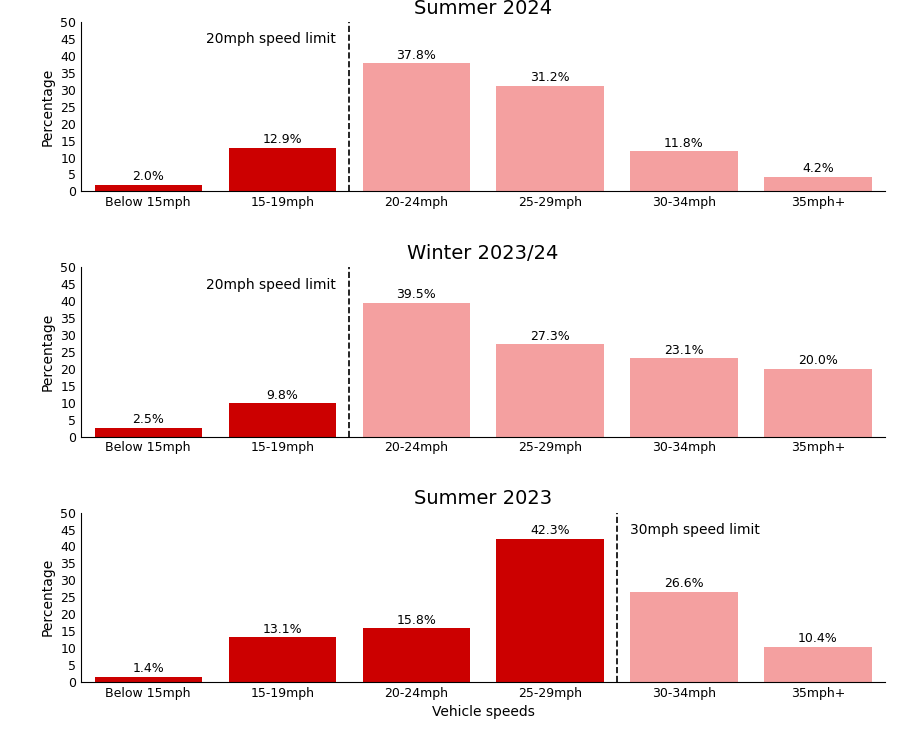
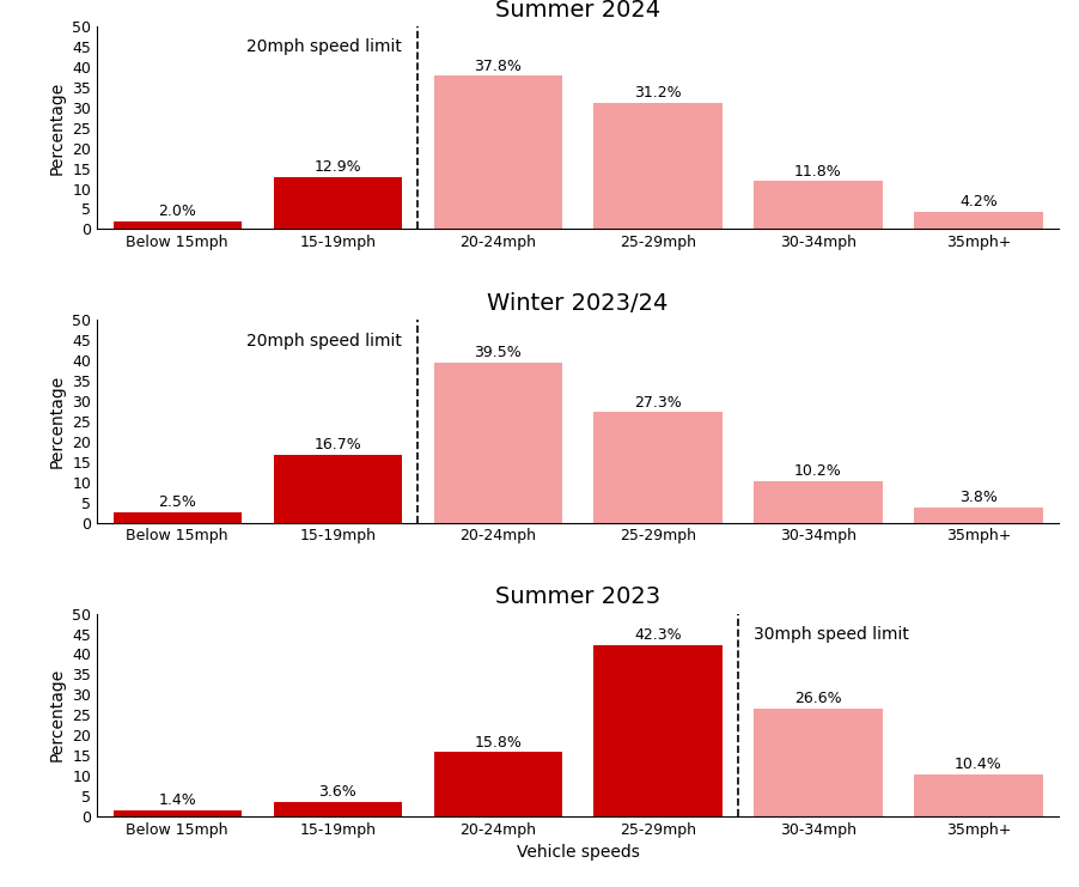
Winter 2023/24/15-19mph: 9.8% -> 16.7%
Winter 2023/24/30-34mph: 23.1% -> 10.2%
Winter 2023/24/35mph+: 20.0% -> 3.8%
Summer 2023/15-19mph: 13.1% -> 3.6%
